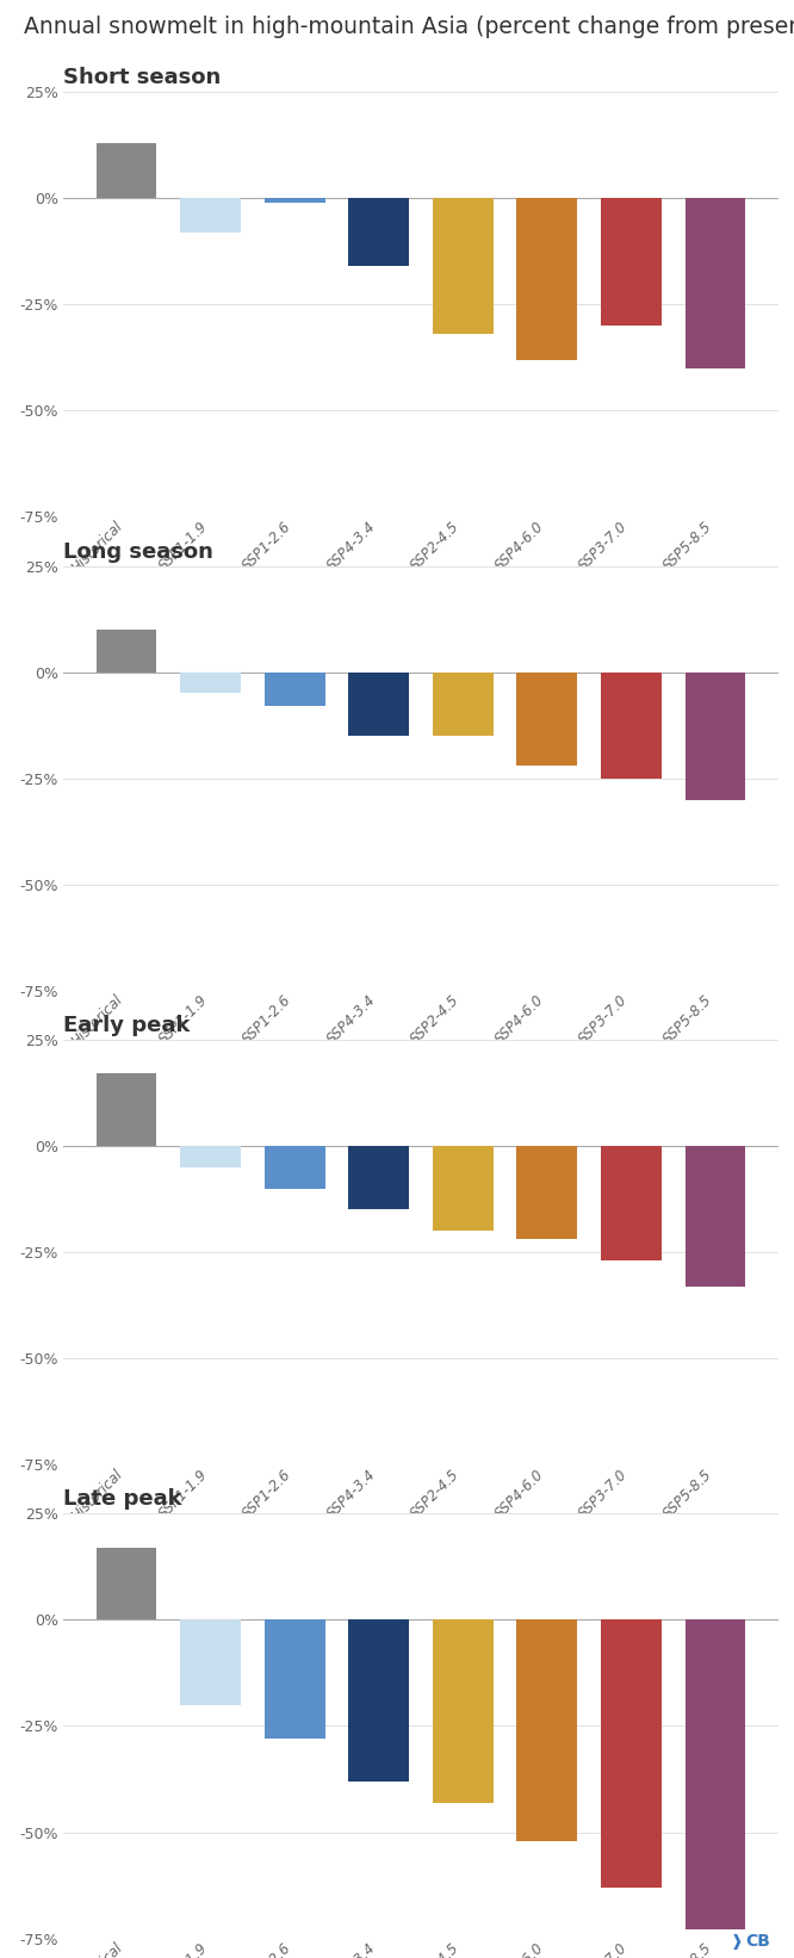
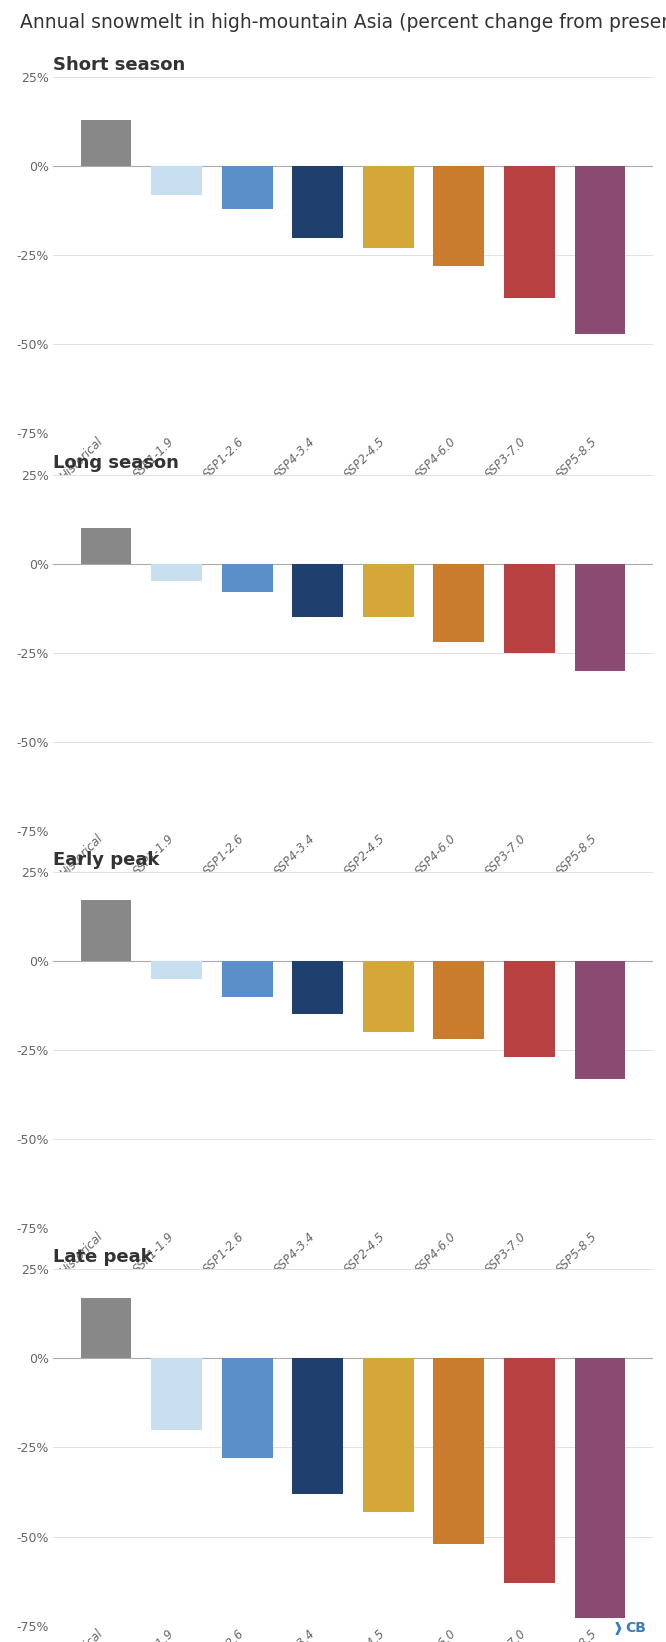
Short season/SSP1-2.6: -1% -> -12%
Short season/SSP4-3.4: -16% -> -20%
Short season/SSP2-4.5: -32% -> -23%
Short season/SSP4-6.0: -38% -> -28%
Short season/SSP3-7.0: -30% -> -37%
Short season/SSP5-8.5: -40% -> -47%
